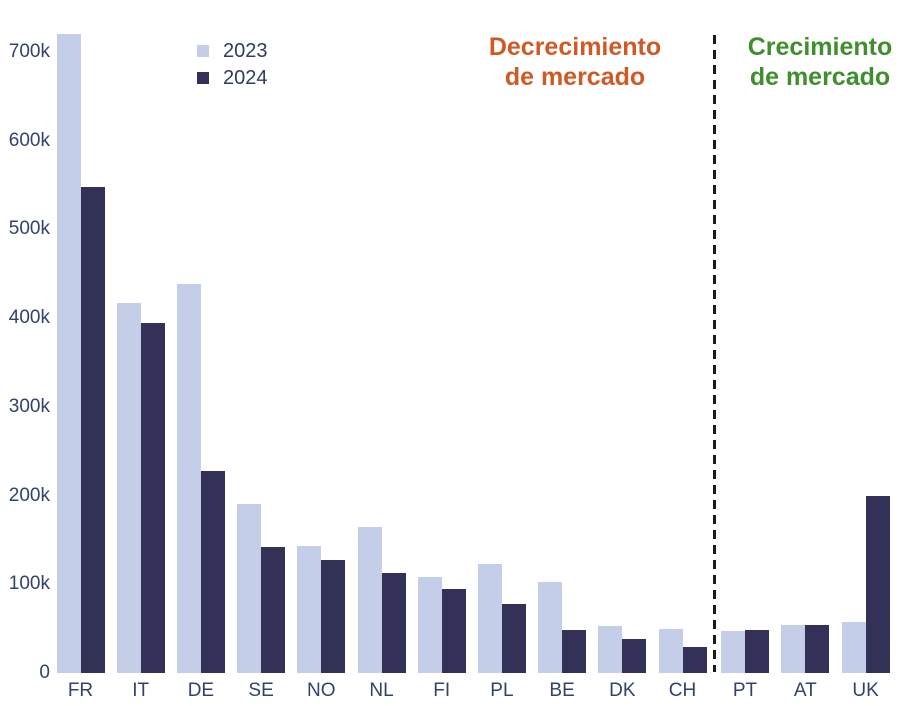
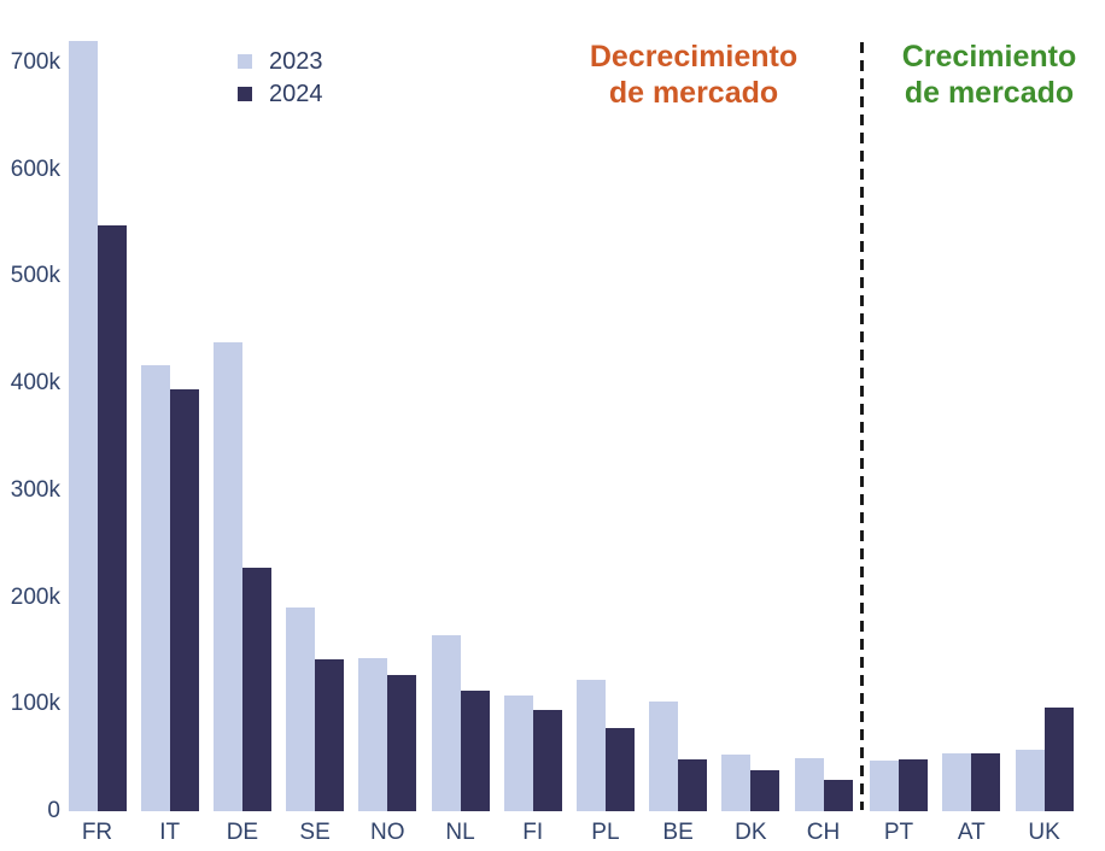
2024/UK: 200k -> 100k
